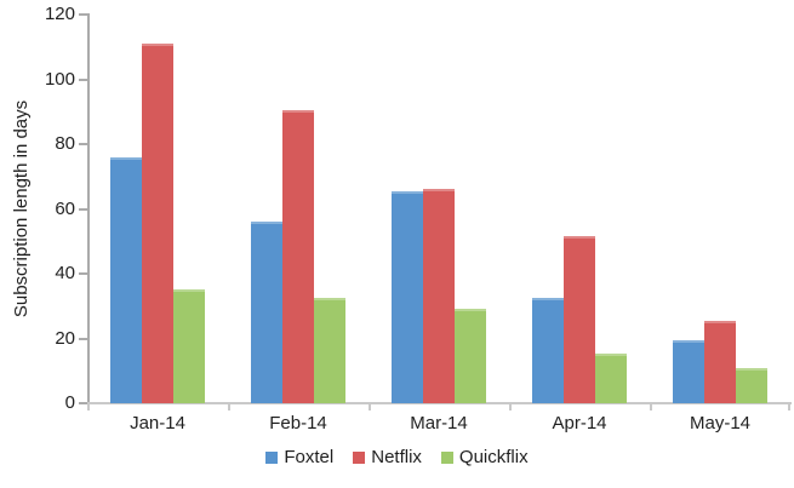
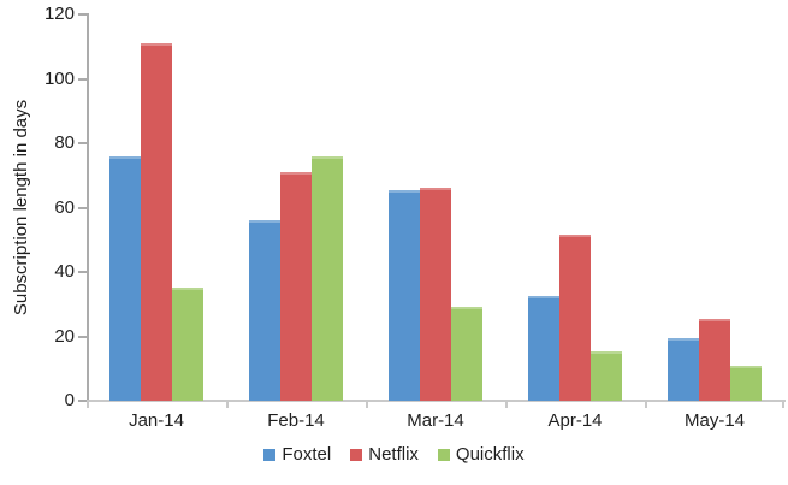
Netflix/Feb-14: 90 -> 71
Quickflix/Feb-14: 32 -> 76
